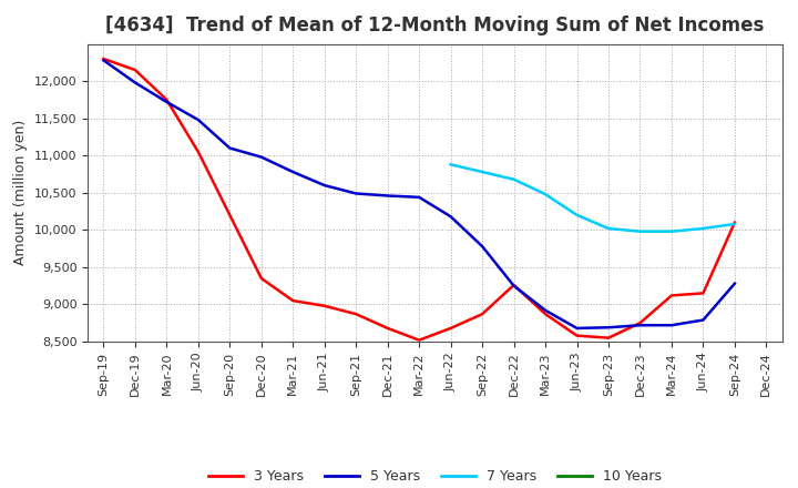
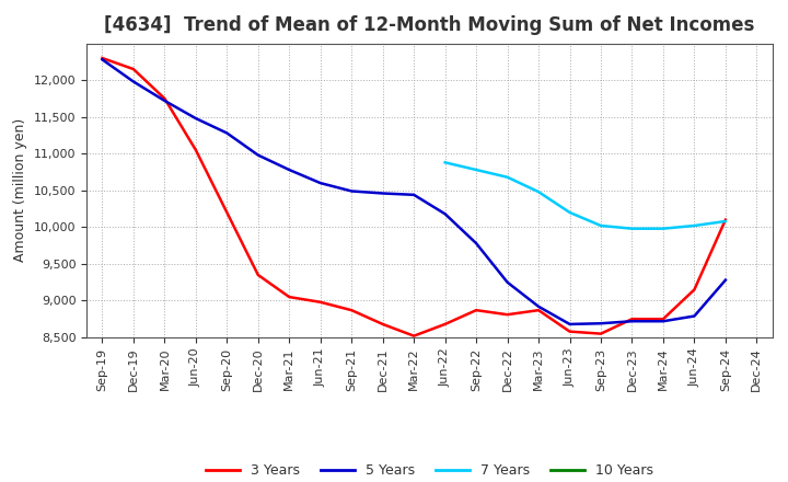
5 Years/Sep-20: 11,100 -> 11,280
3 Years/Dec-22: 9,260 -> 8,810
3 Years/Mar-24: 9,120 -> 8,750
